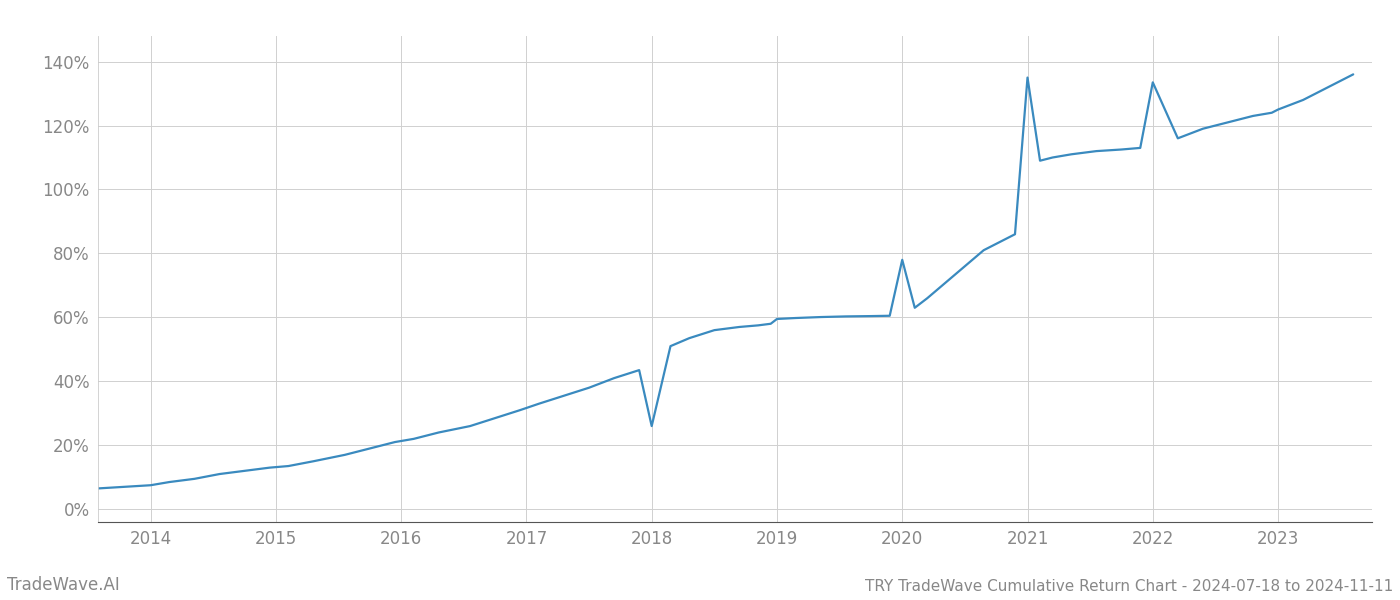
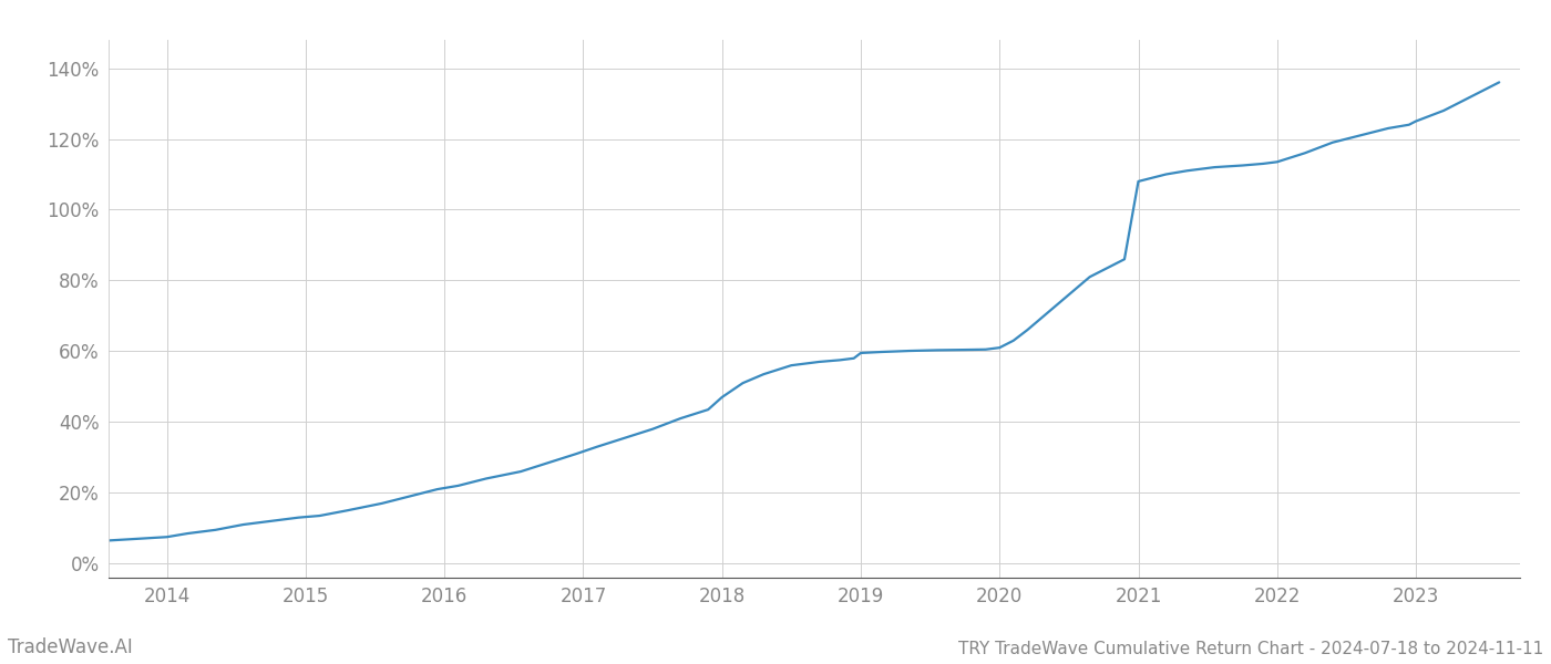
2018: 26.0% -> 47.0%
2020: 78.0% -> 61.0%
2021: 135.0% -> 108.0%
2022: 133.5% -> 113.5%
